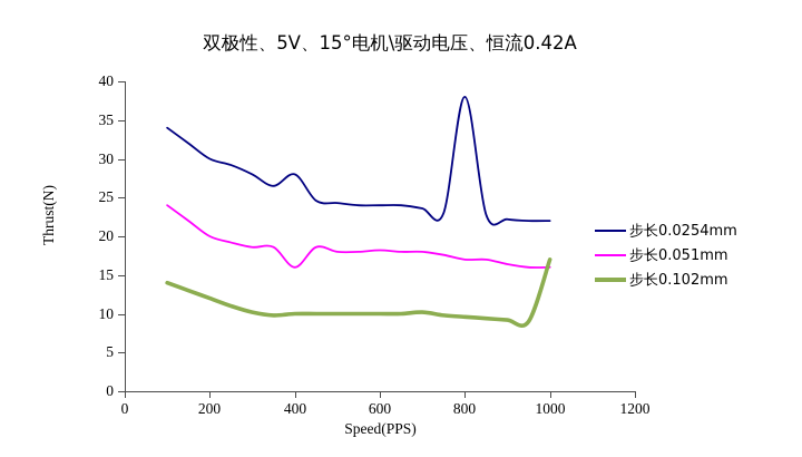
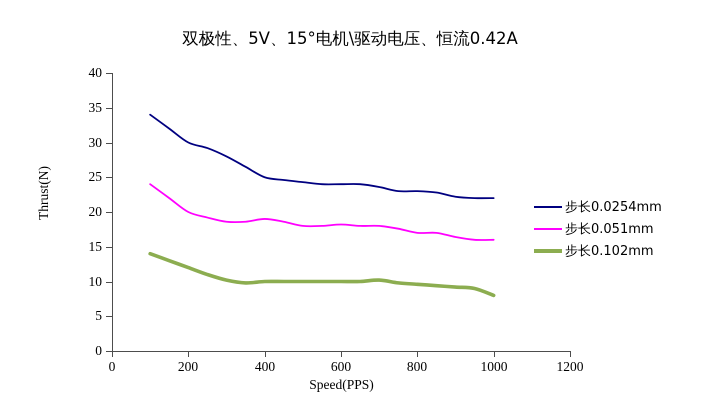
步长0.0254mm/400: 28 -> 25
步长0.051mm/400: 16 -> 19
步长0.0254mm/800: 38 -> 23
步长0.102mm/1000: 17 -> 8
